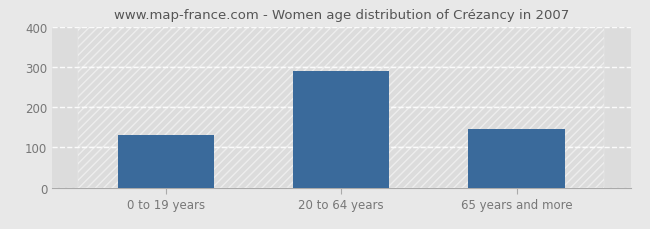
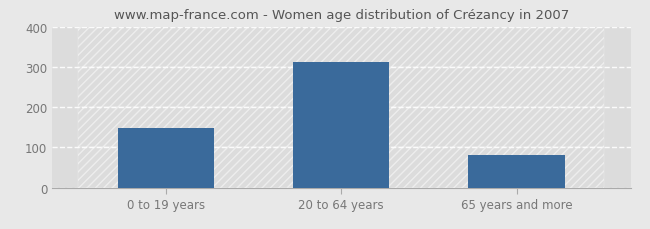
0 to 19 years: 130 -> 148
20 to 64 years: 290 -> 311
65 years and more: 145 -> 82
